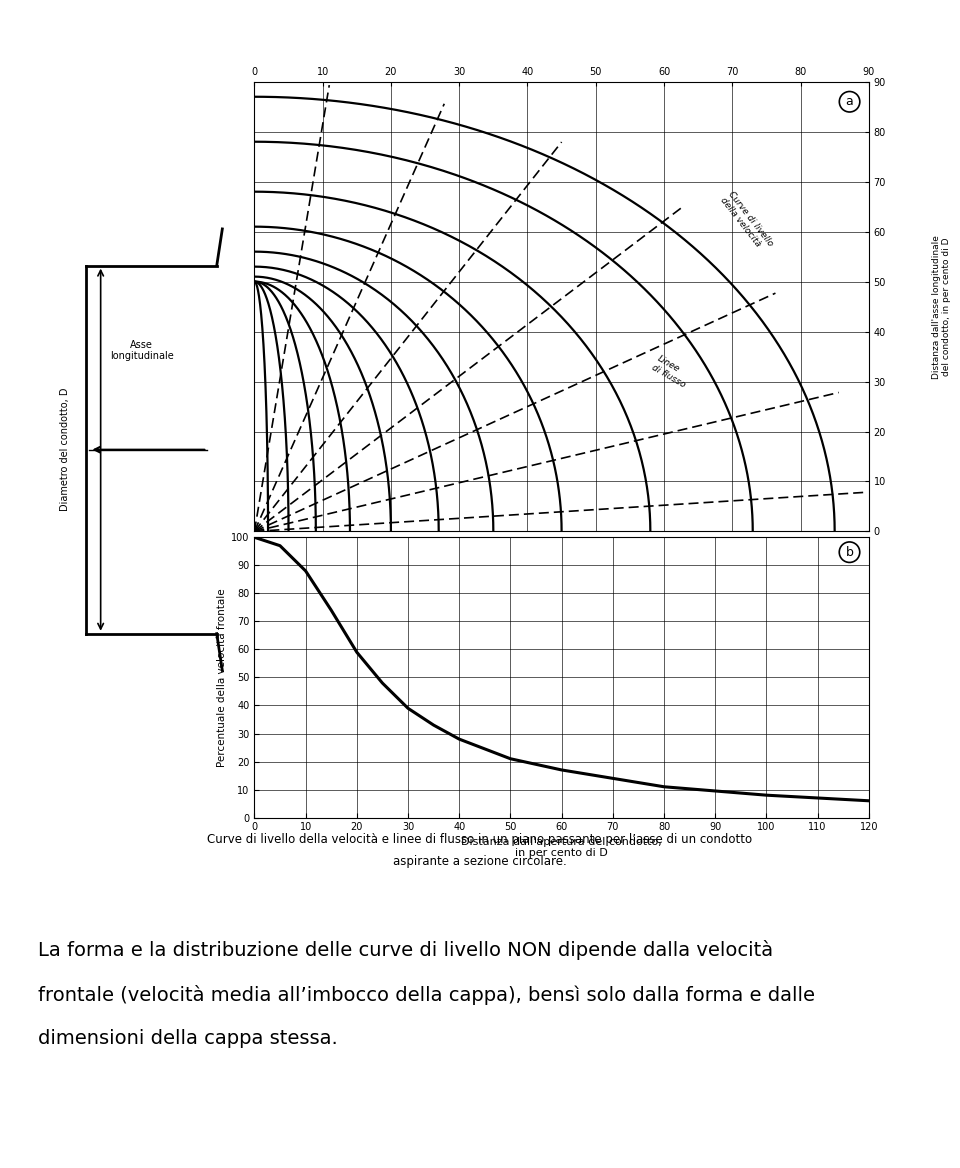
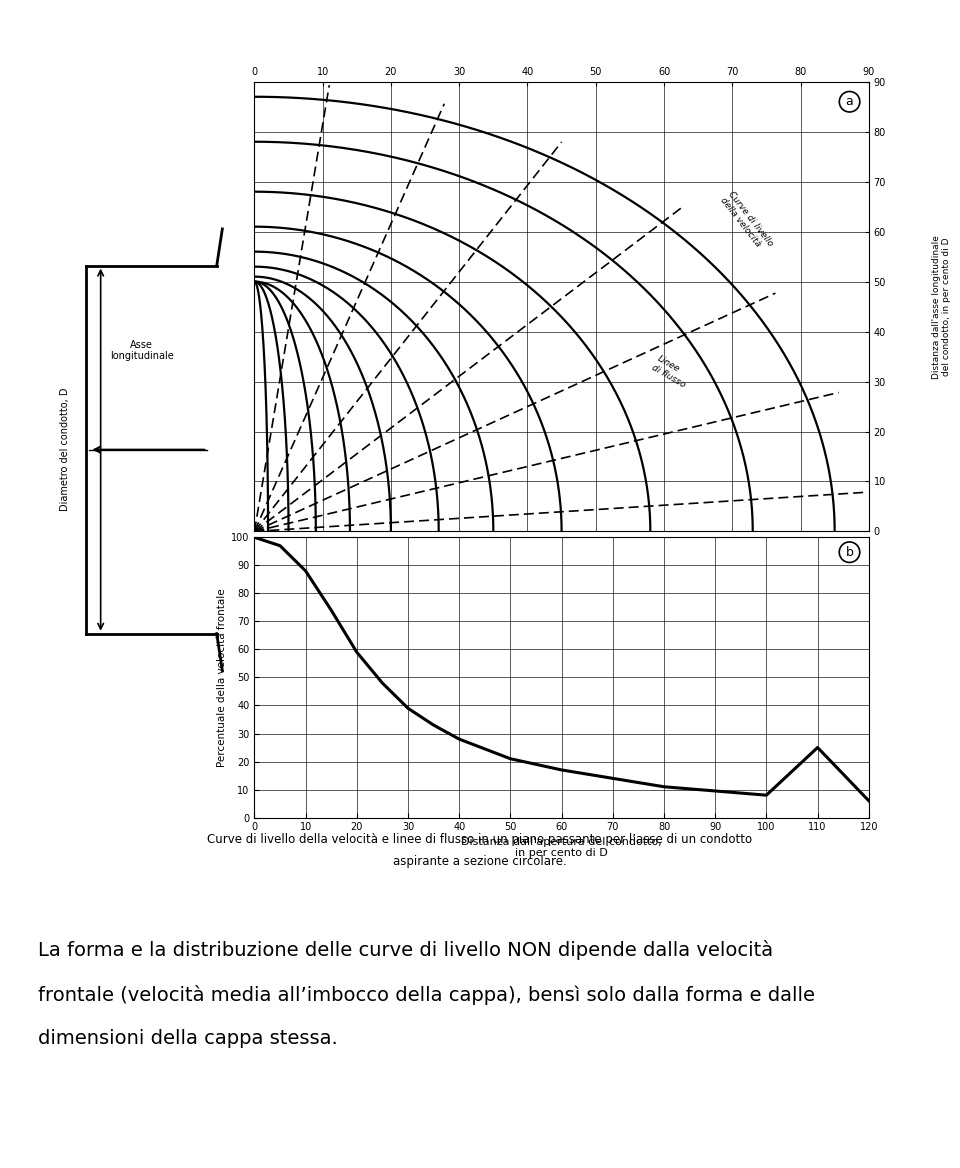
110: 7.0 -> 25.0
